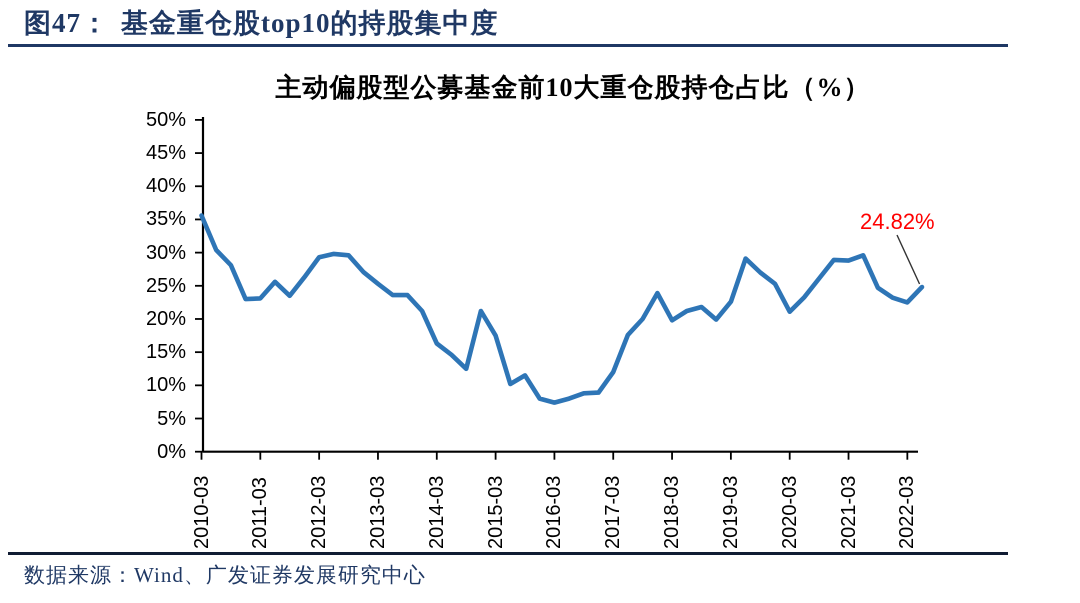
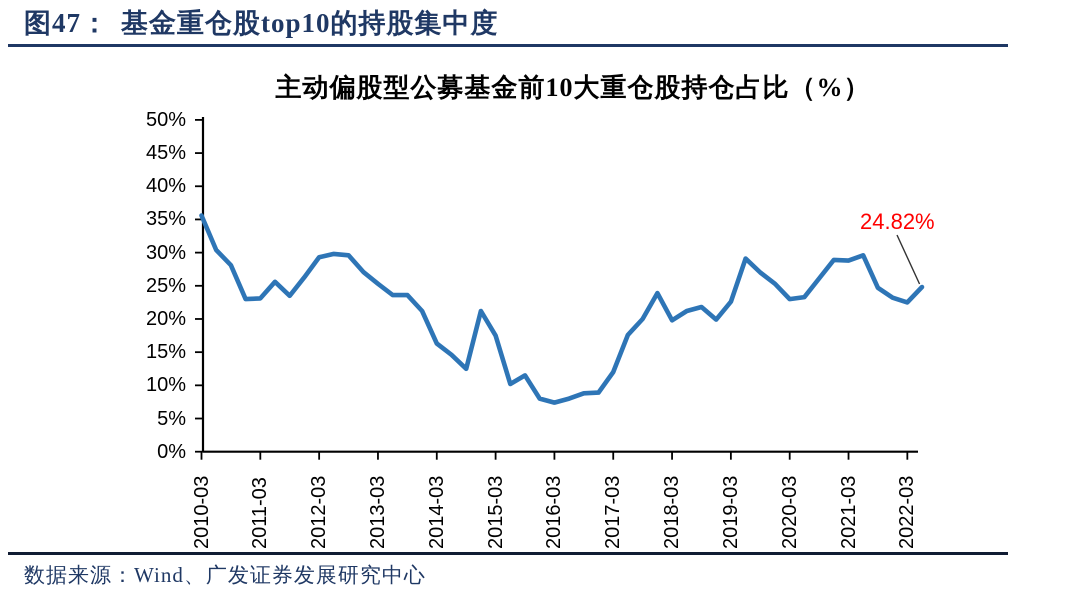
2020-03: 21% -> 23%
